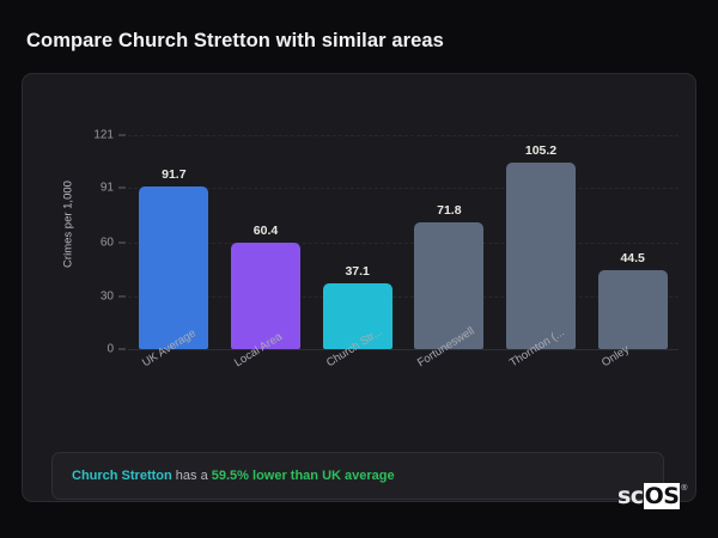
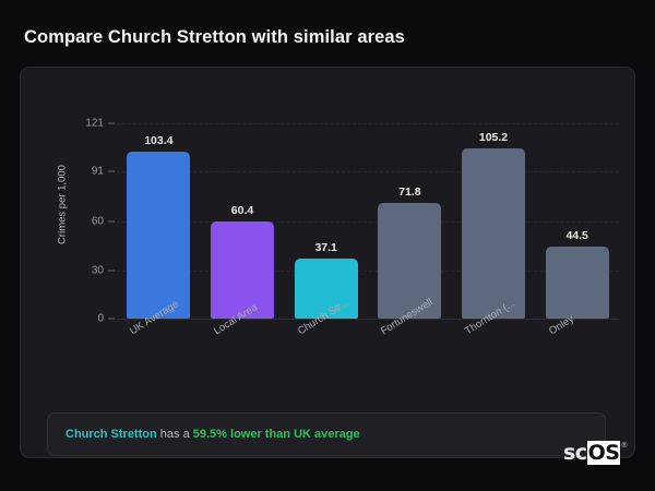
UK Average: 91.7 -> 103.4
